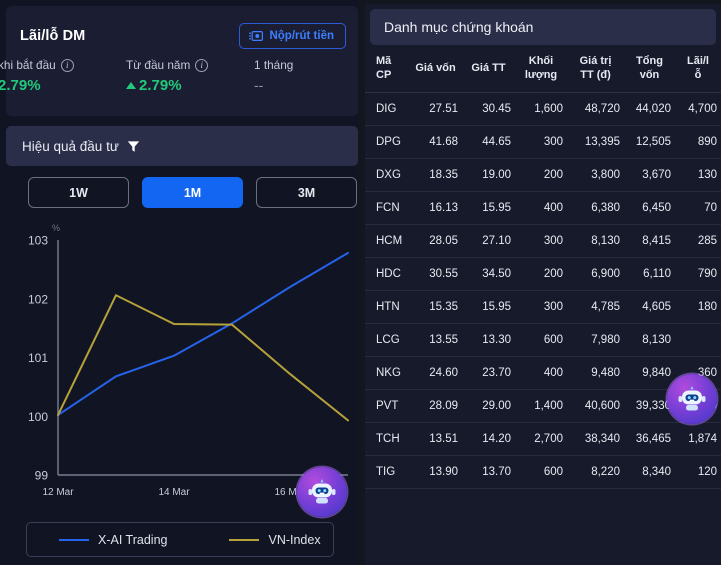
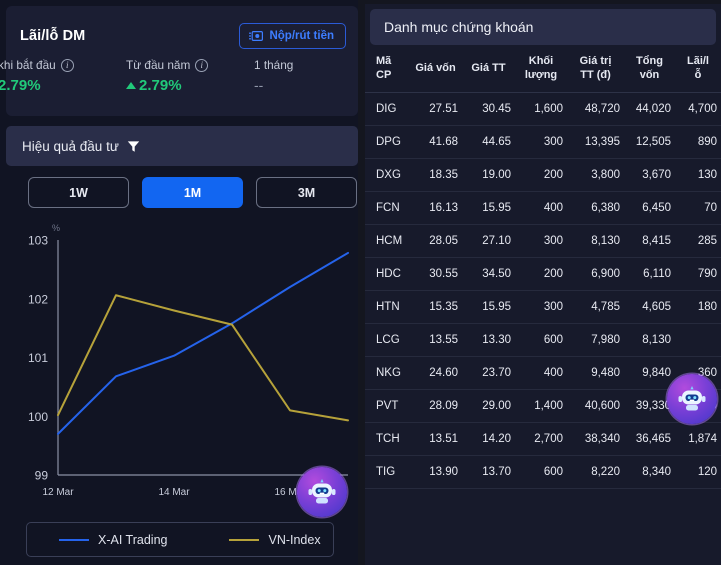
X-AI Trading/12 Mar: 100.0 -> 99.7
VN-Index/14 Mar: 101.6 -> 101.8
VN-Index/16 Mar: 100.7 -> 100.1
